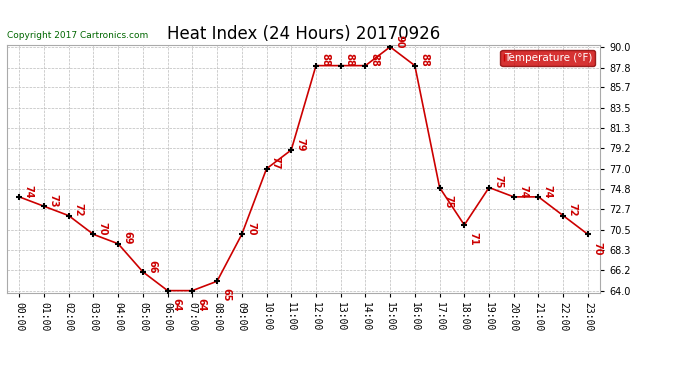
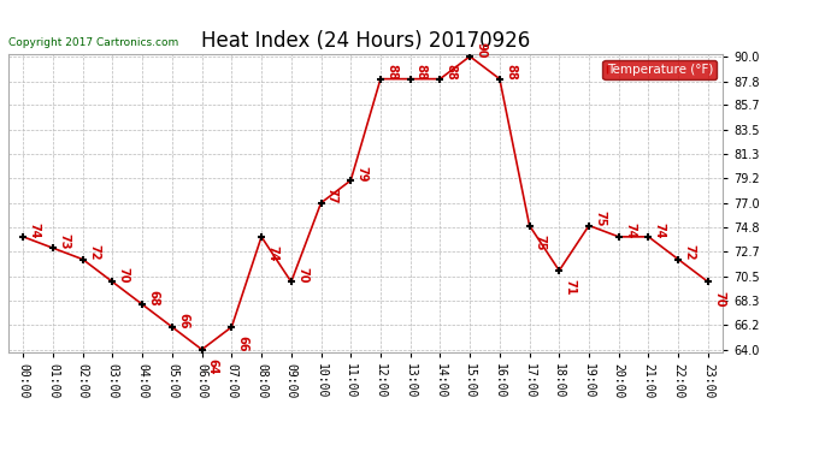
04:00: 69 -> 68
07:00: 64 -> 66
08:00: 65 -> 74
